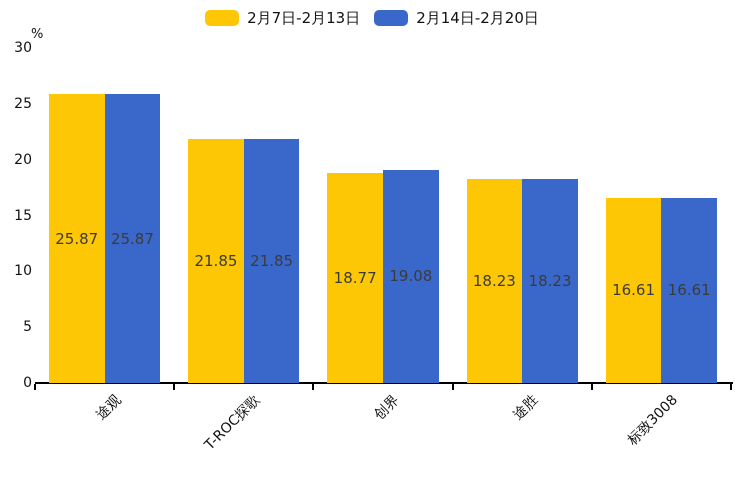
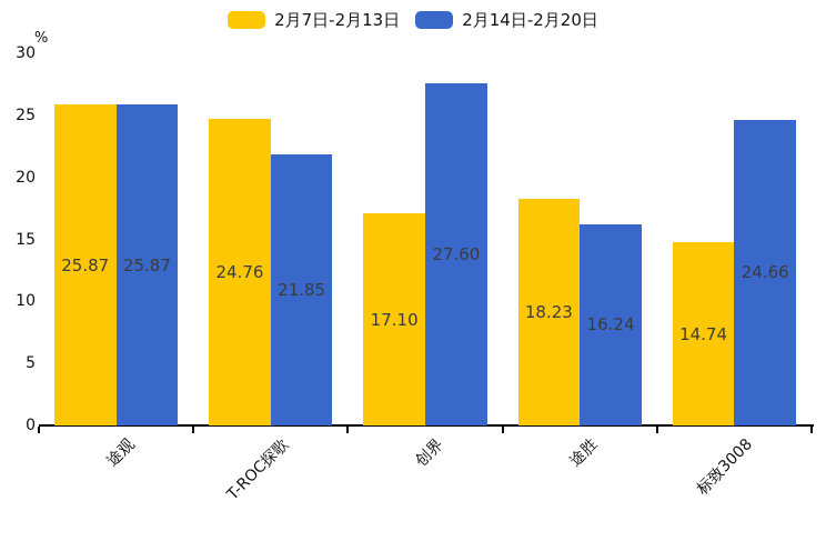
2月7日-2月13日/T-ROC探歌: 21.85 -> 24.76
2月7日-2月13日/创界: 18.77 -> 17.10
2月14日-2月20日/创界: 19.08 -> 27.60
2月14日-2月20日/途胜: 18.23 -> 16.24
2月7日-2月13日/标致3008: 16.61 -> 14.74
2月14日-2月20日/标致3008: 16.61 -> 24.66
